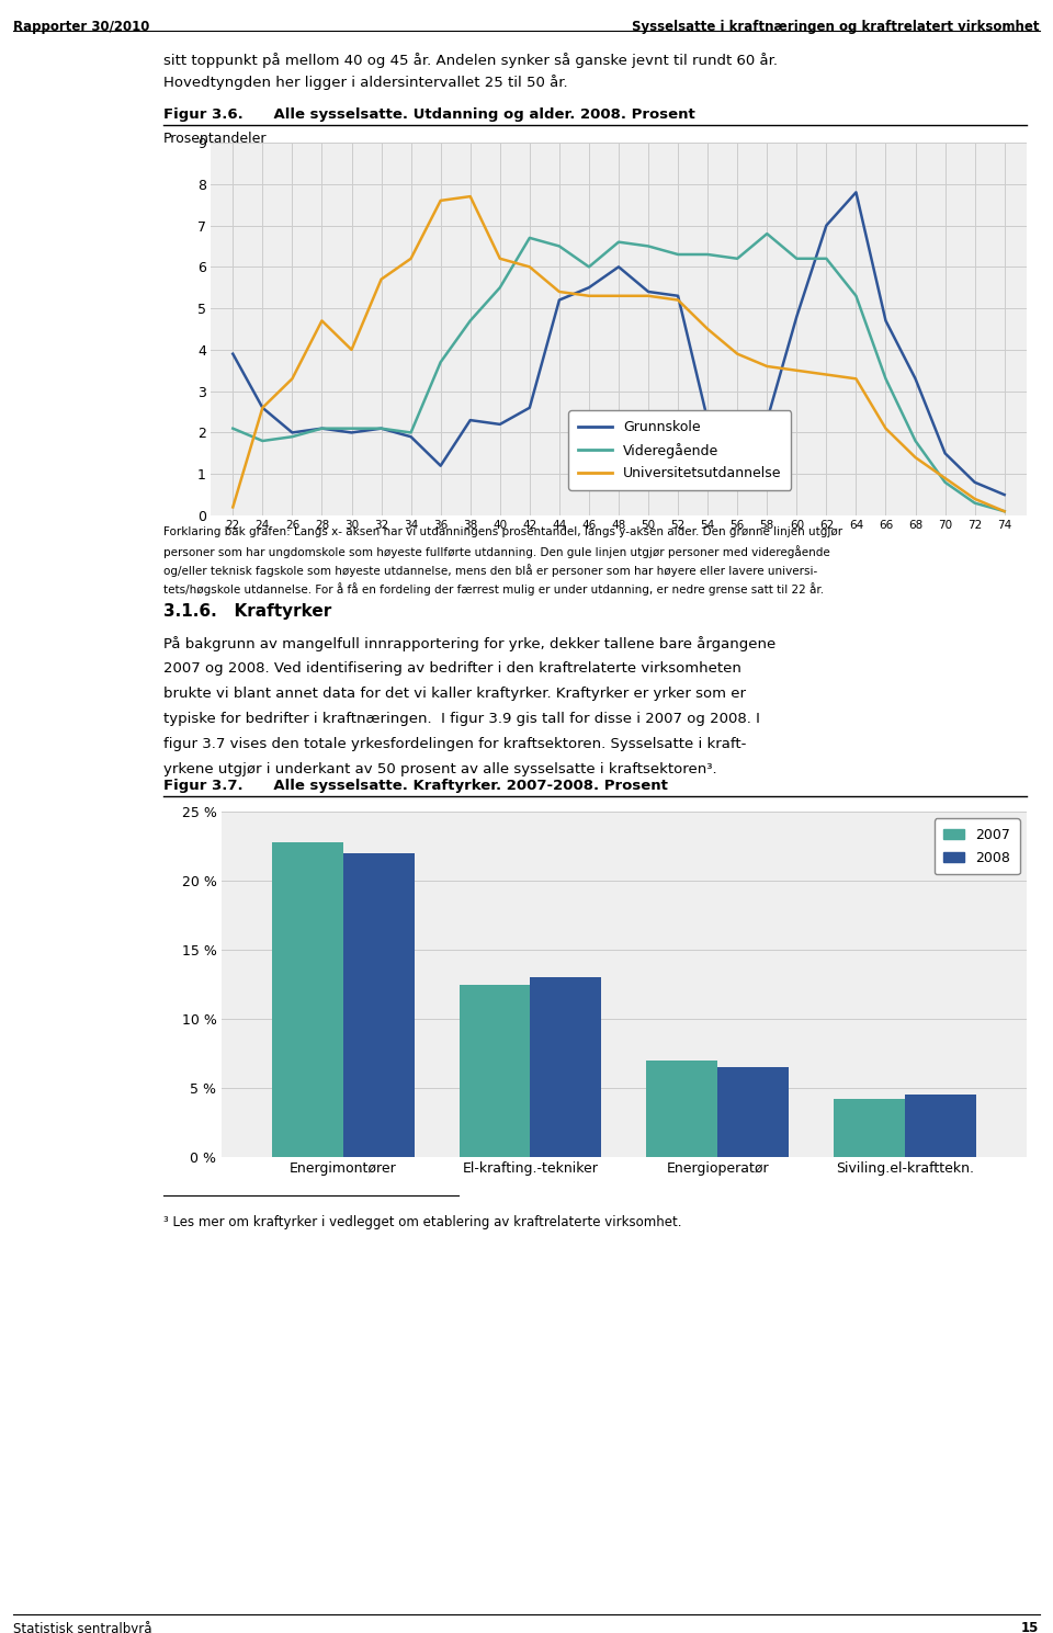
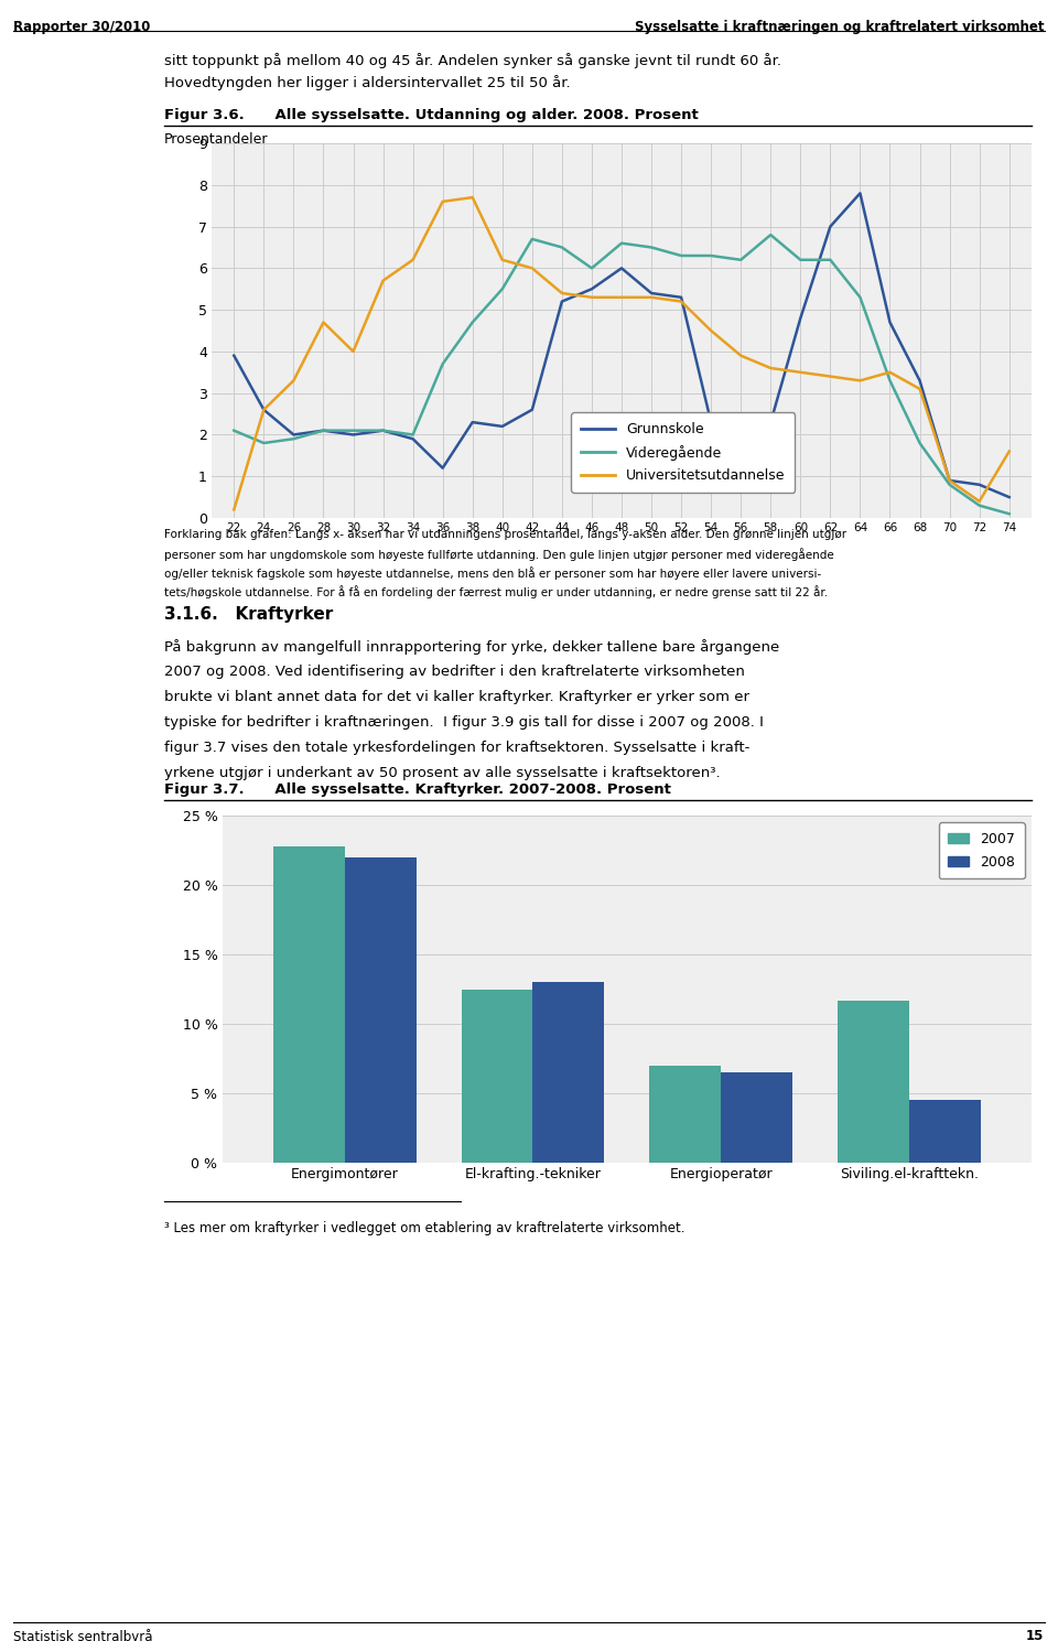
Universitetsutdannelse/66: 2.1 -> 3.5
Universitetsutdannelse/68: 1.4 -> 3.1
Grunnskole/70: 1.5 -> 0.9
Universitetsutdannelse/74: 0.1 -> 1.6
2007/Siviling.el-krafttekn.: 4.2 % -> 11.7 %
